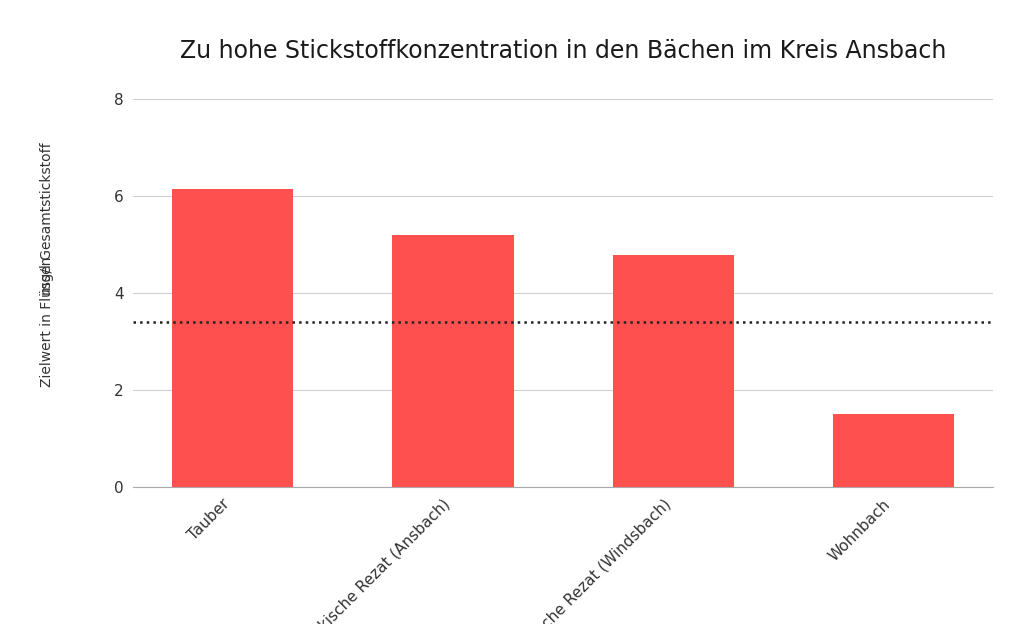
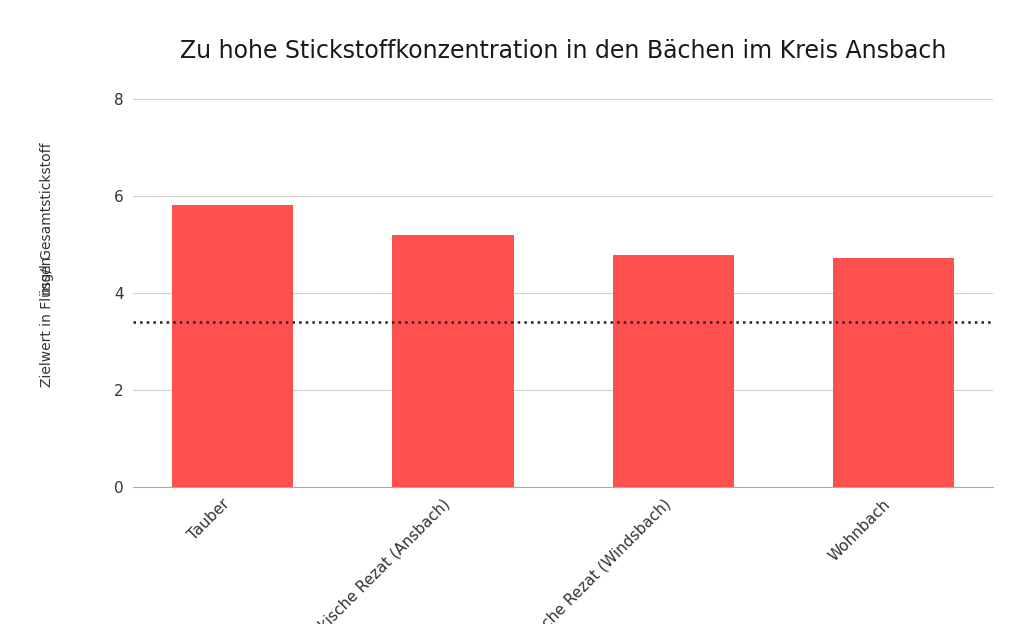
Tauber: 6.15 -> 5.82
Wohnbach: 1.50 -> 4.73
